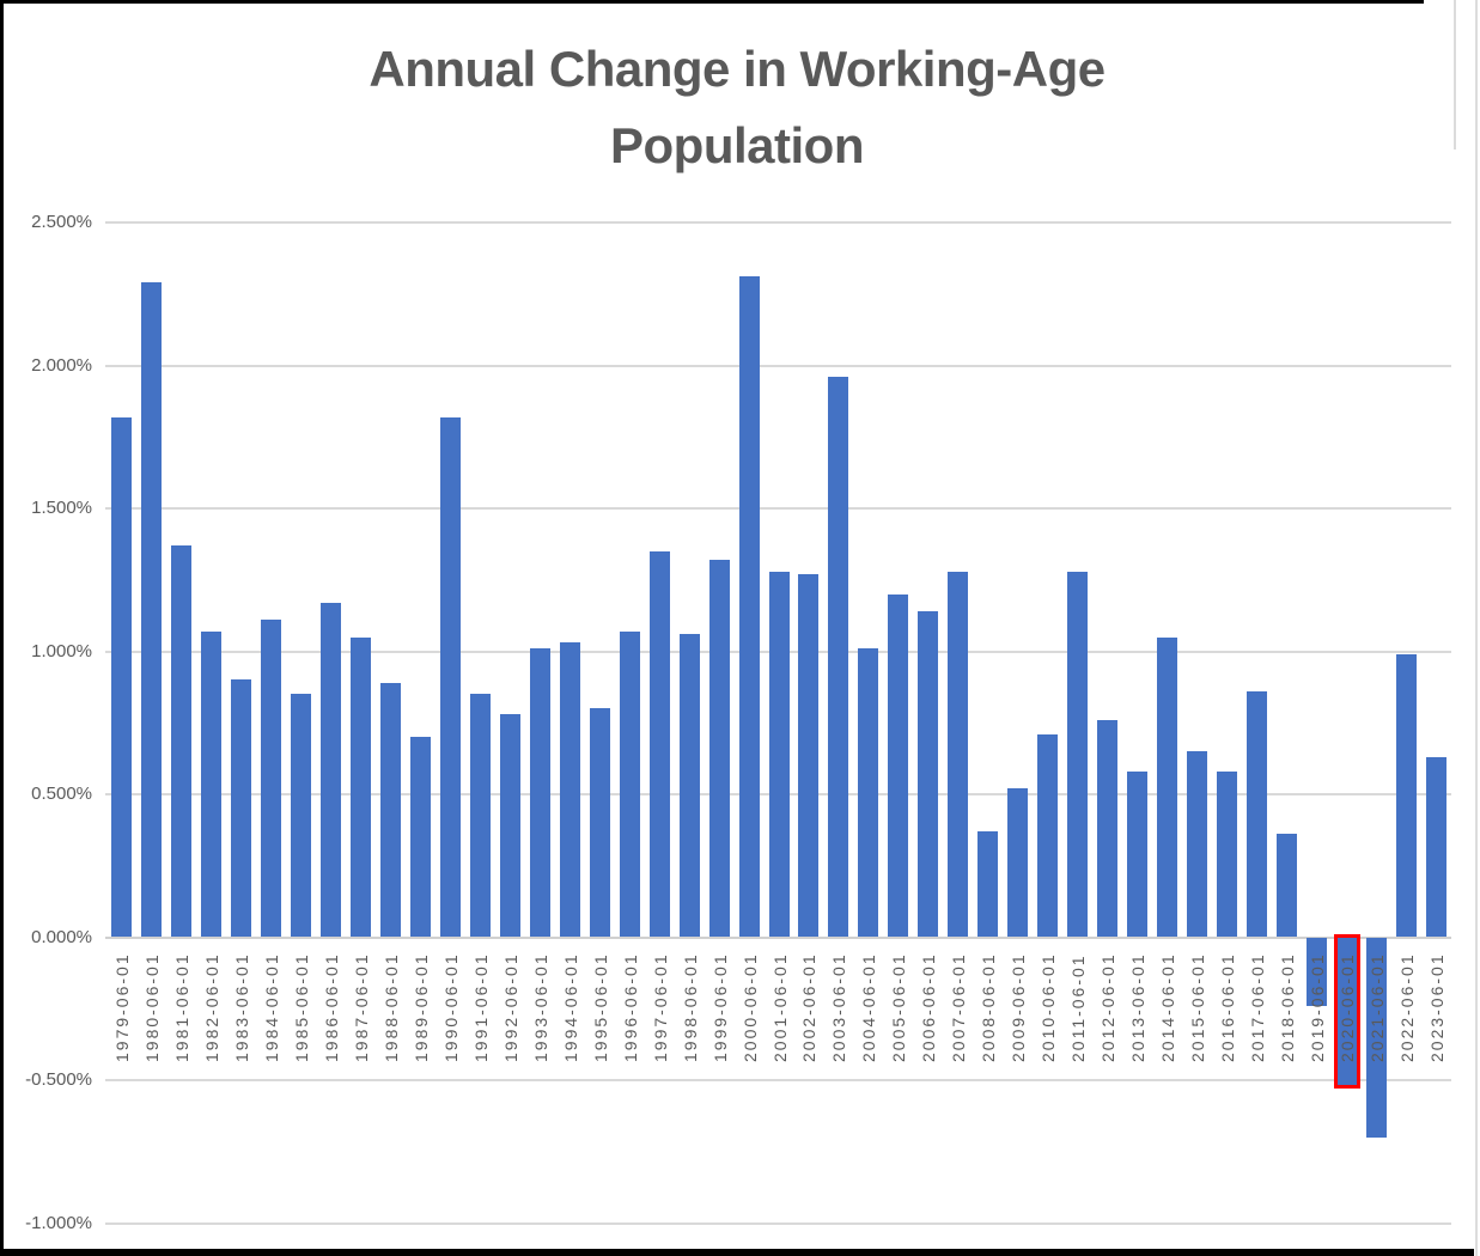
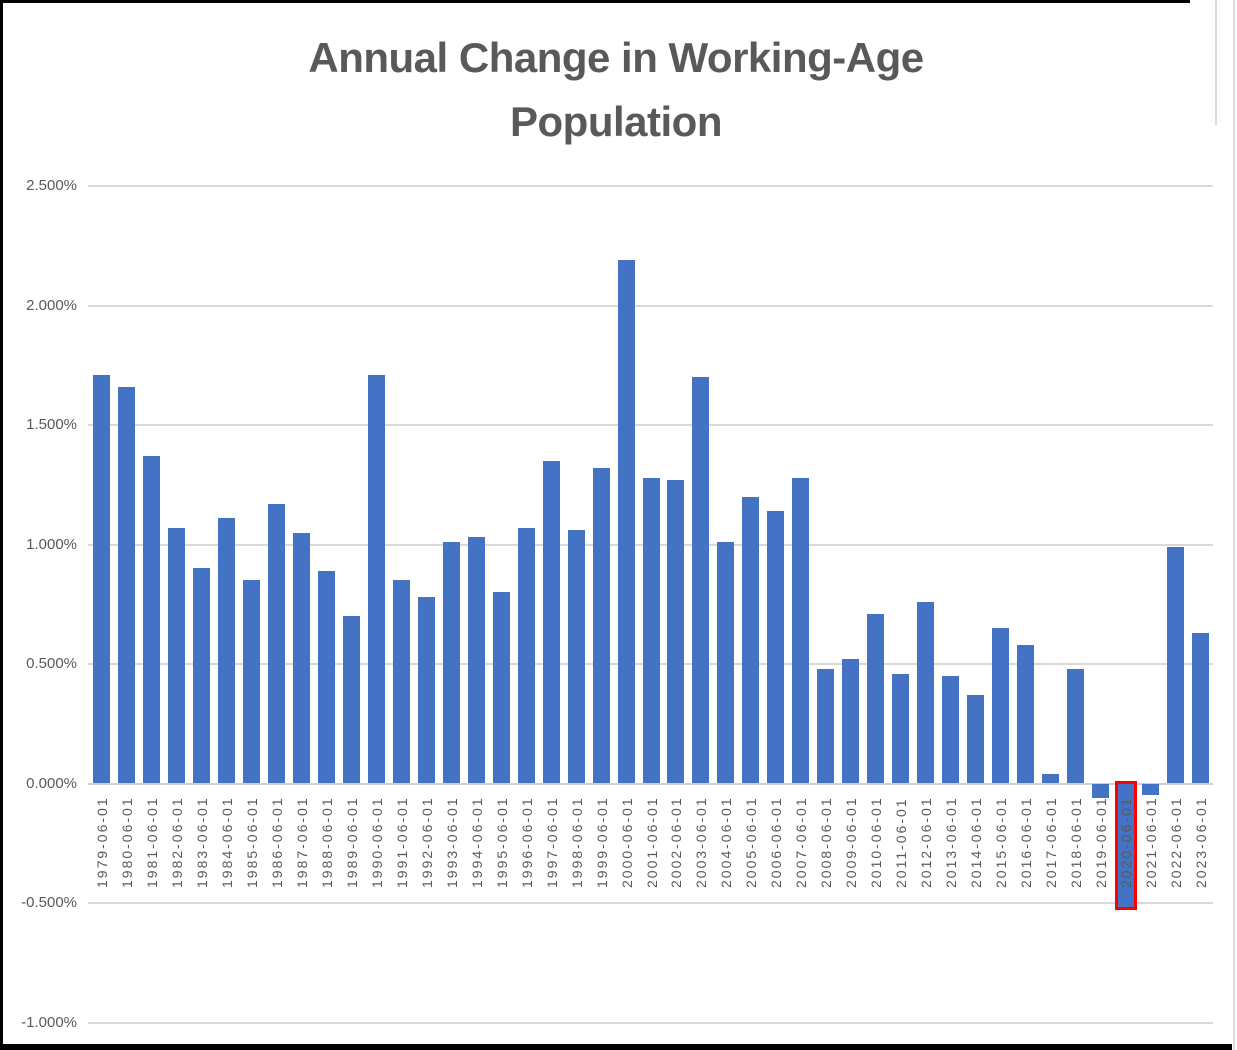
1979-06-01: 1.82% -> 1.71%
1980-06-01: 2.29% -> 1.66%
1990-06-01: 1.82% -> 1.71%
2000-06-01: 2.31% -> 2.19%
2003-06-01: 1.96% -> 1.70%
2008-06-01: 0.37% -> 0.48%
2011-06-01: 1.28% -> 0.46%
2013-06-01: 0.58% -> 0.45%
2014-06-01: 1.05% -> 0.37%
2017-06-01: 0.86% -> 0.04%
2018-06-01: 0.36% -> 0.48%
2019-06-01: -0.24% -> -0.06%
2021-06-01: -0.70% -> -0.05%
